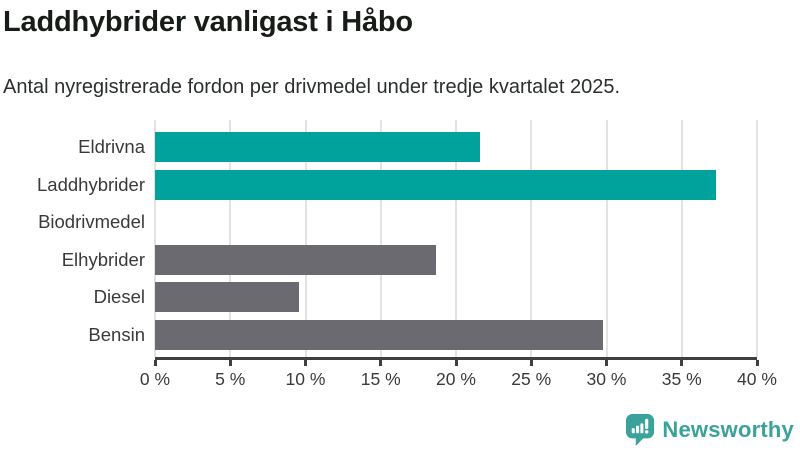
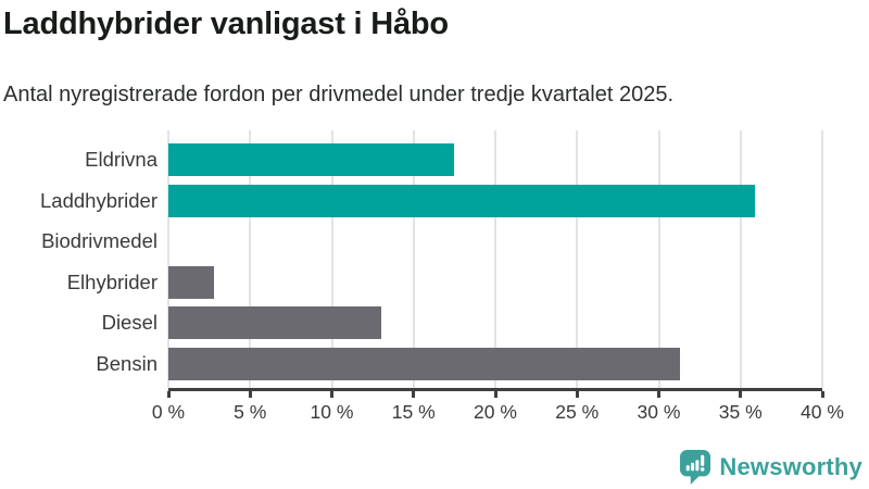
Eldrivna: 21.6% -> 17.5%
Laddhybrider: 37.3% -> 35.9%
Elhybrider: 18.7% -> 2.8%
Diesel: 9.6% -> 13.0%
Bensin: 29.8% -> 31.3%
